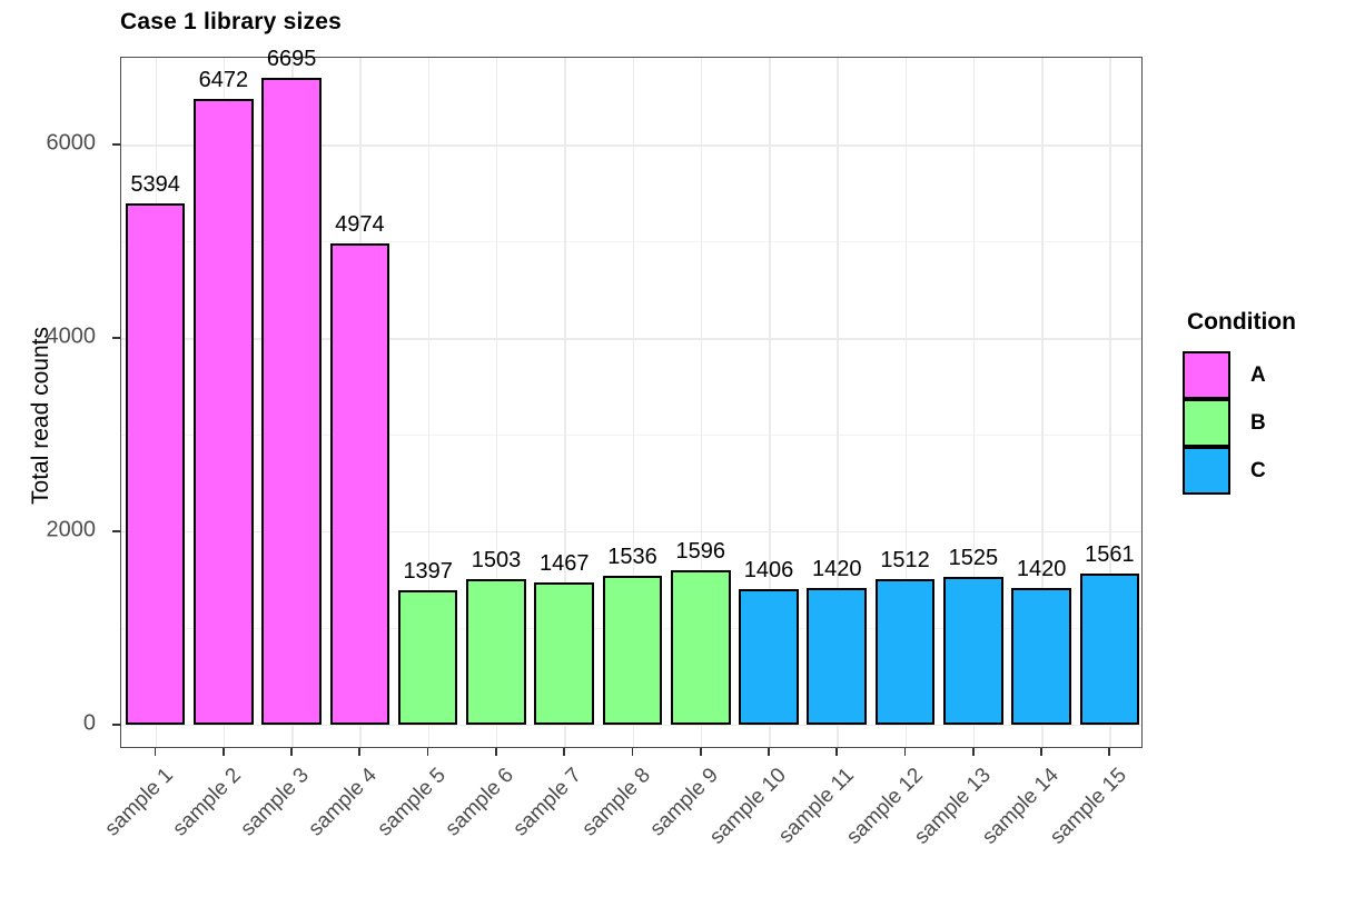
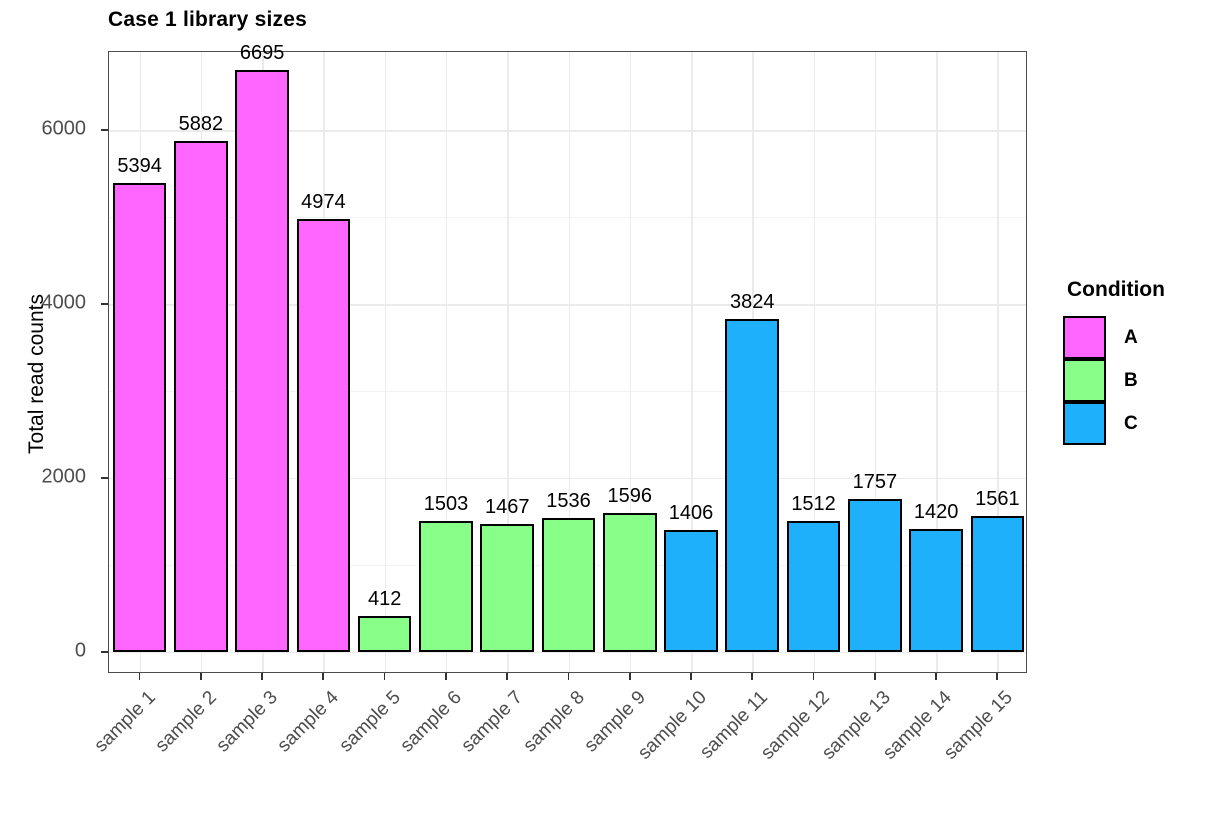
sample 2: 6472 -> 5882
sample 5: 1397 -> 412
sample 11: 1420 -> 3824
sample 13: 1525 -> 1757
